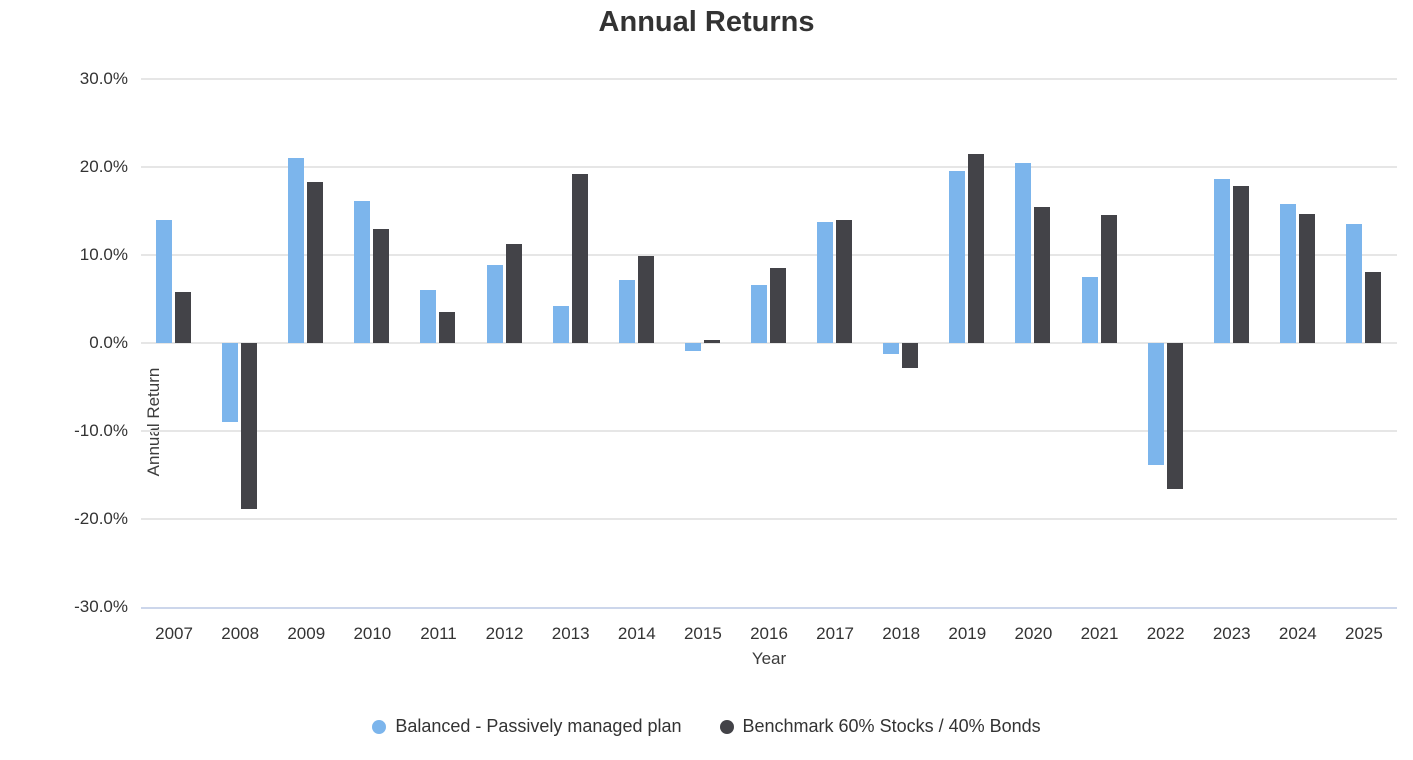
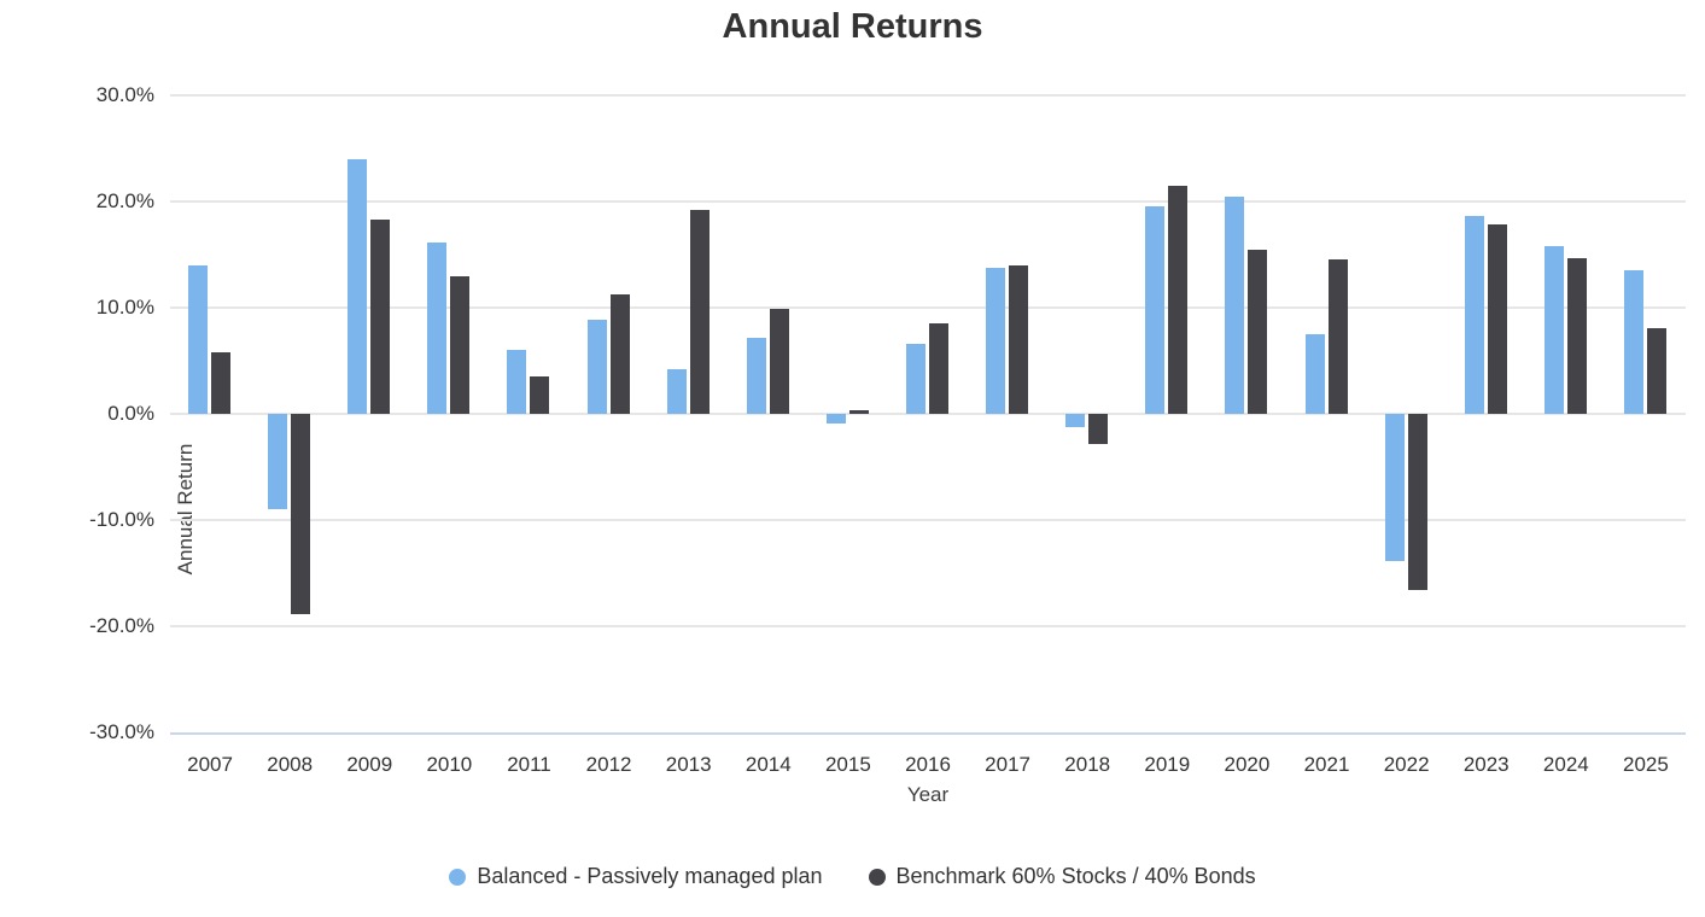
Balanced - Passively managed plan/2009: 21% -> 24%
